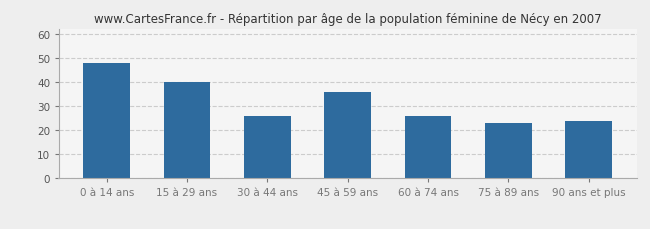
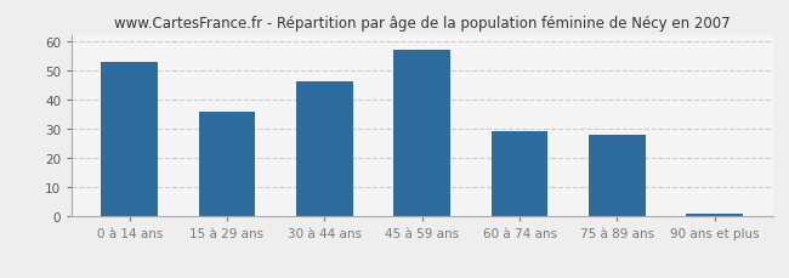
0 à 14 ans: 48 -> 53
15 à 29 ans: 40 -> 36
30 à 44 ans: 26 -> 46
45 à 59 ans: 36 -> 57
60 à 74 ans: 26 -> 29
75 à 89 ans: 23 -> 28
90 ans et plus: 24 -> 1
